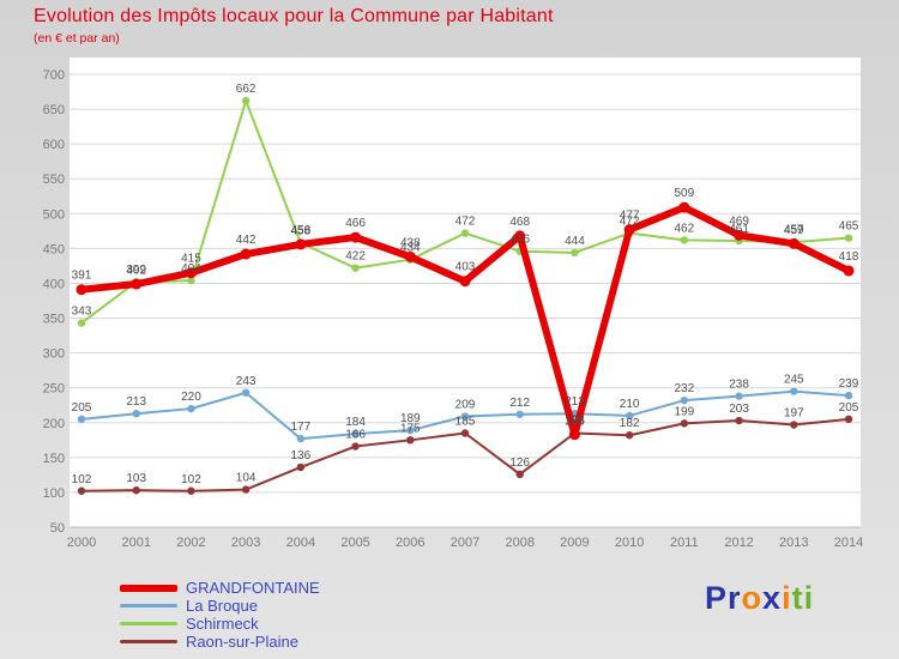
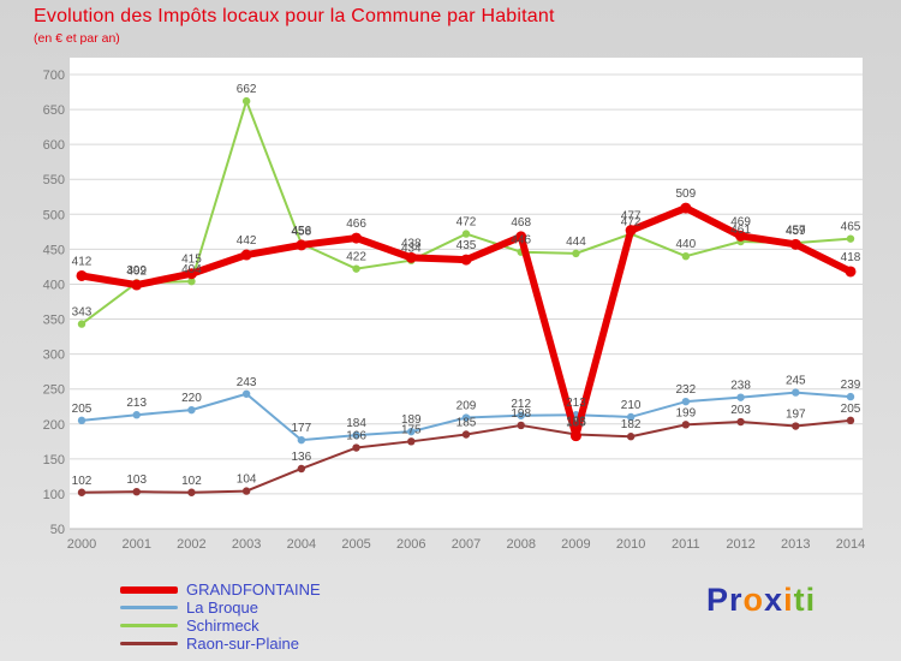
GRANDFONTAINE/2000: 391 -> 412
GRANDFONTAINE/2007: 403 -> 435
Raon-sur-Plaine/2008: 126 -> 198
Schirmeck/2011: 462 -> 440
